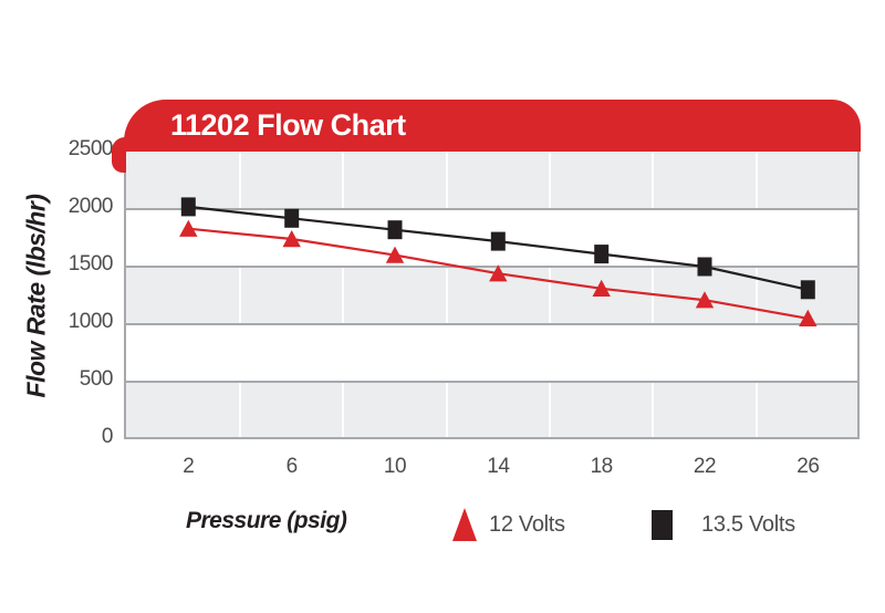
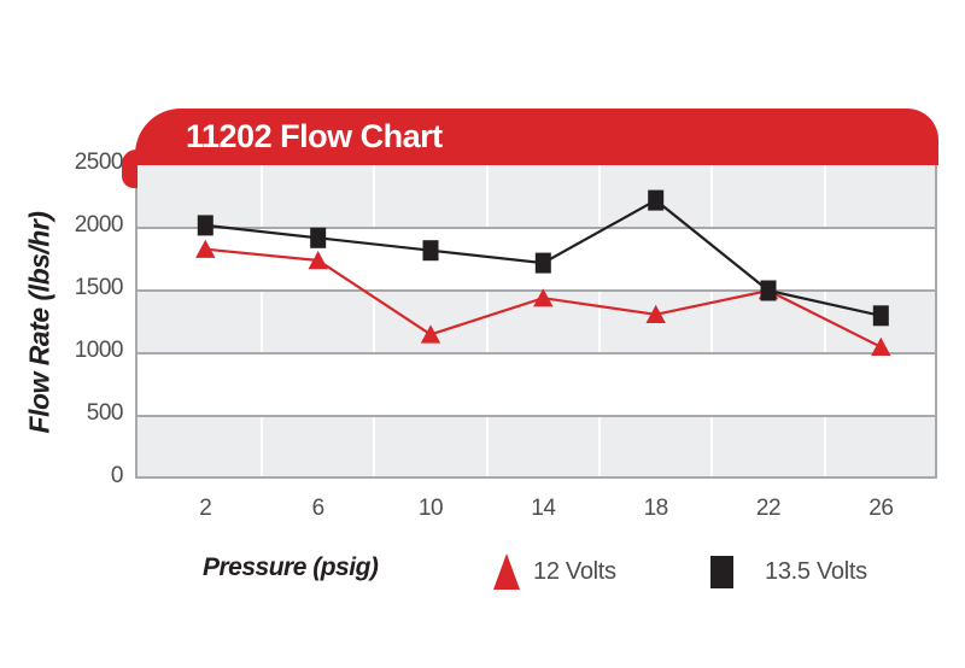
12 Volts/10: 1600 -> 1150
13.5 Volts/18: 1610 -> 2220
12 Volts/22: 1210 -> 1500
